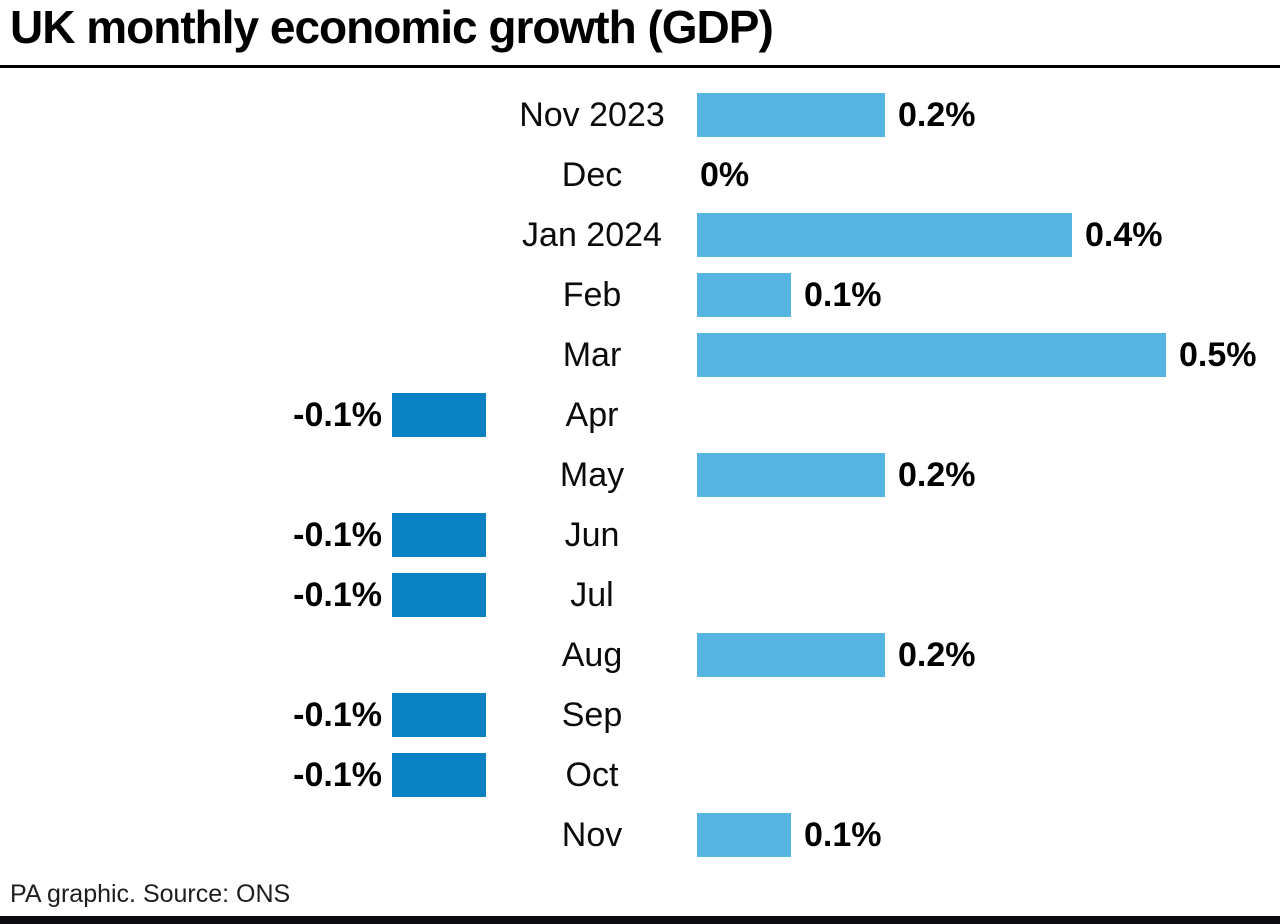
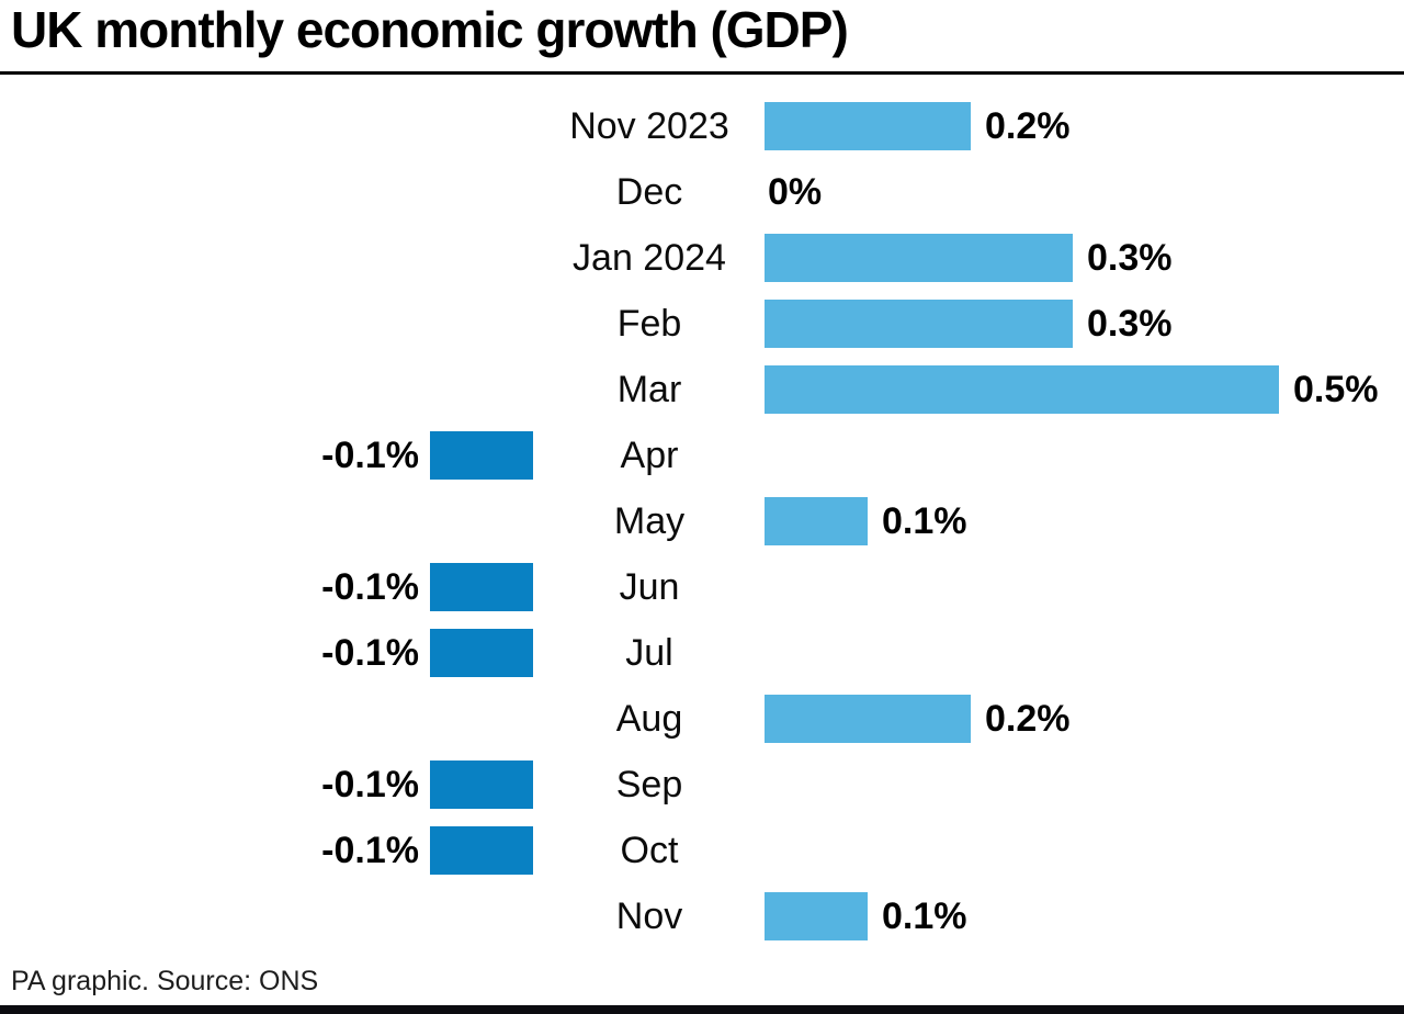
Jan 2024: 0.4% -> 0.3%
Feb: 0.1% -> 0.3%
May: 0.2% -> 0.1%
